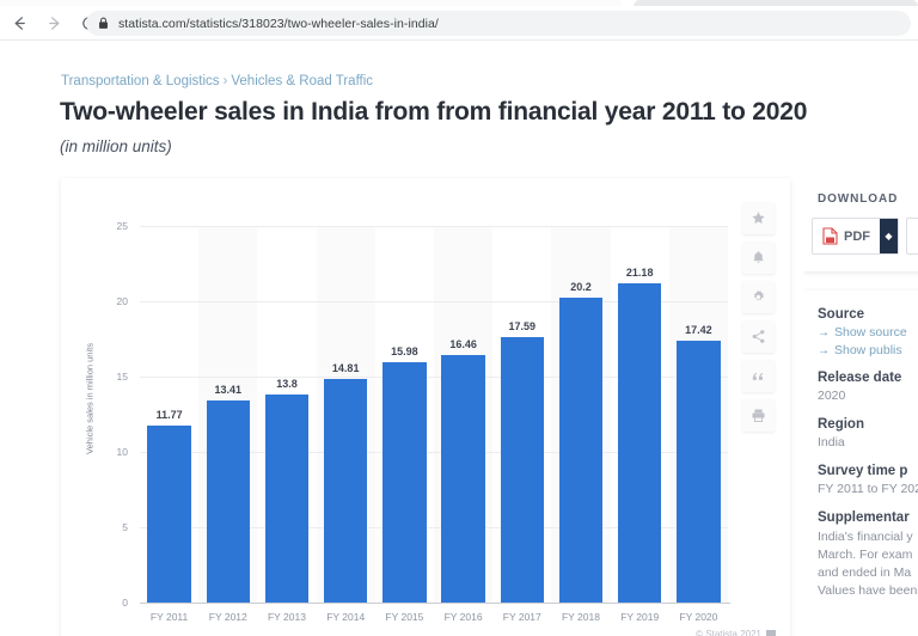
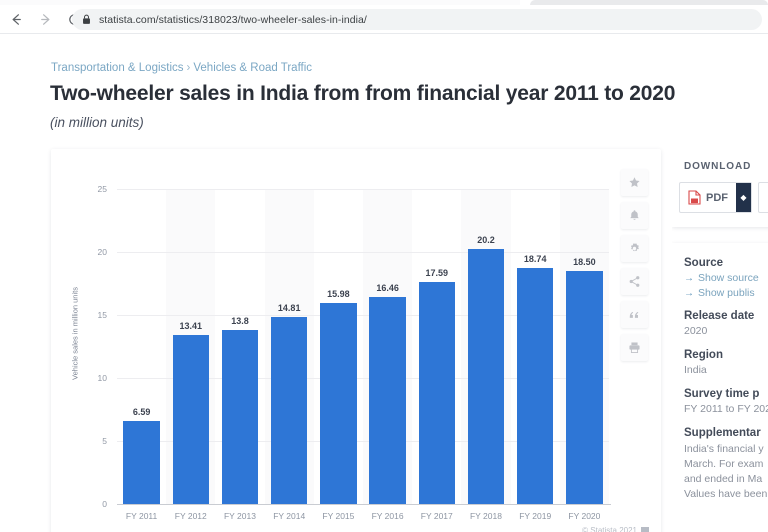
FY 2011: 11.77 -> 6.59
FY 2019: 21.18 -> 18.74
FY 2020: 17.42 -> 18.50
